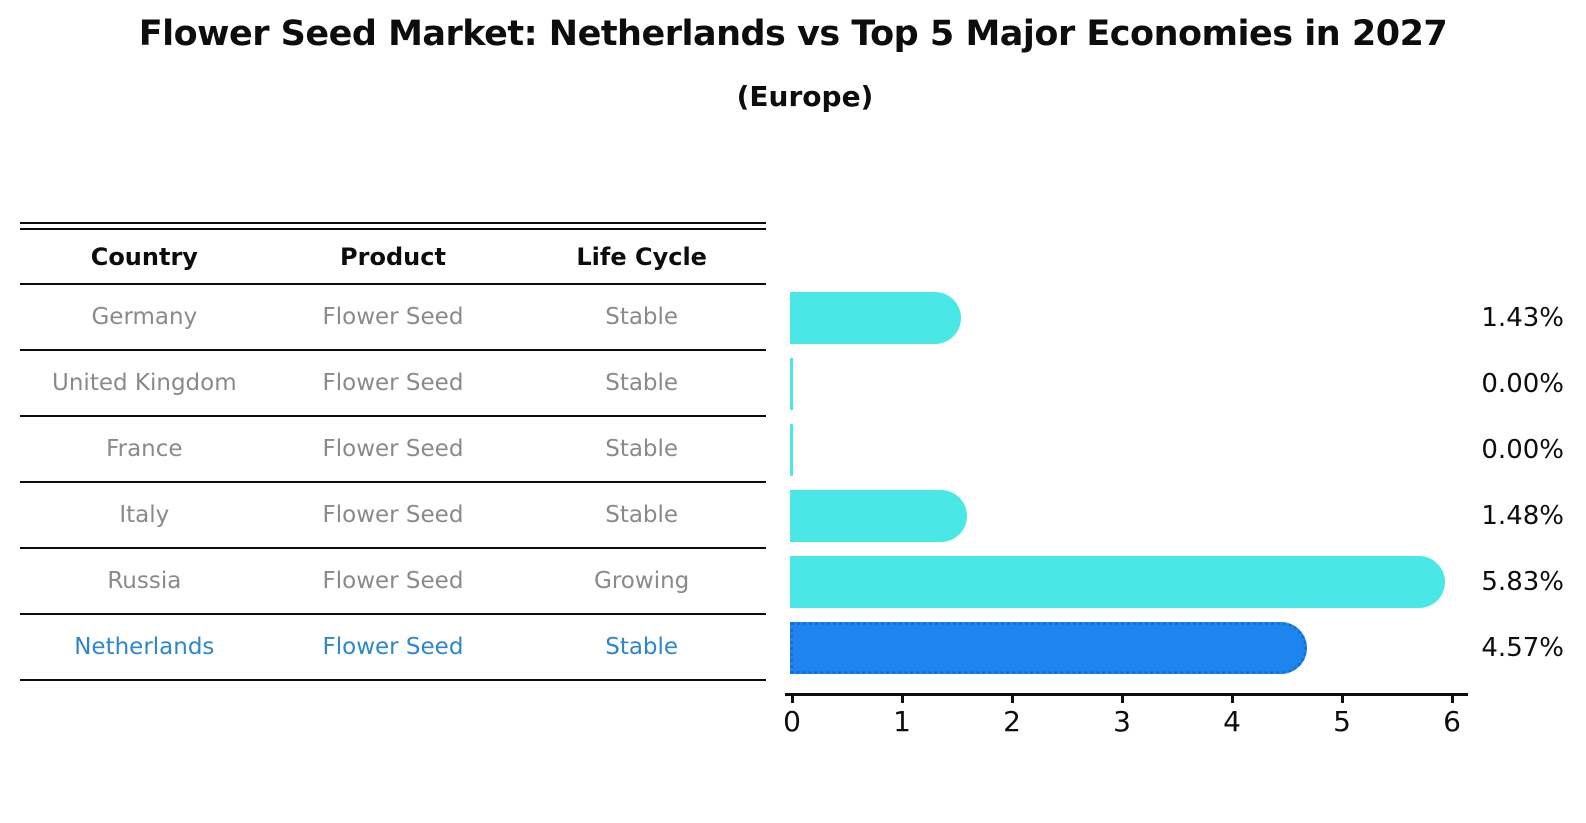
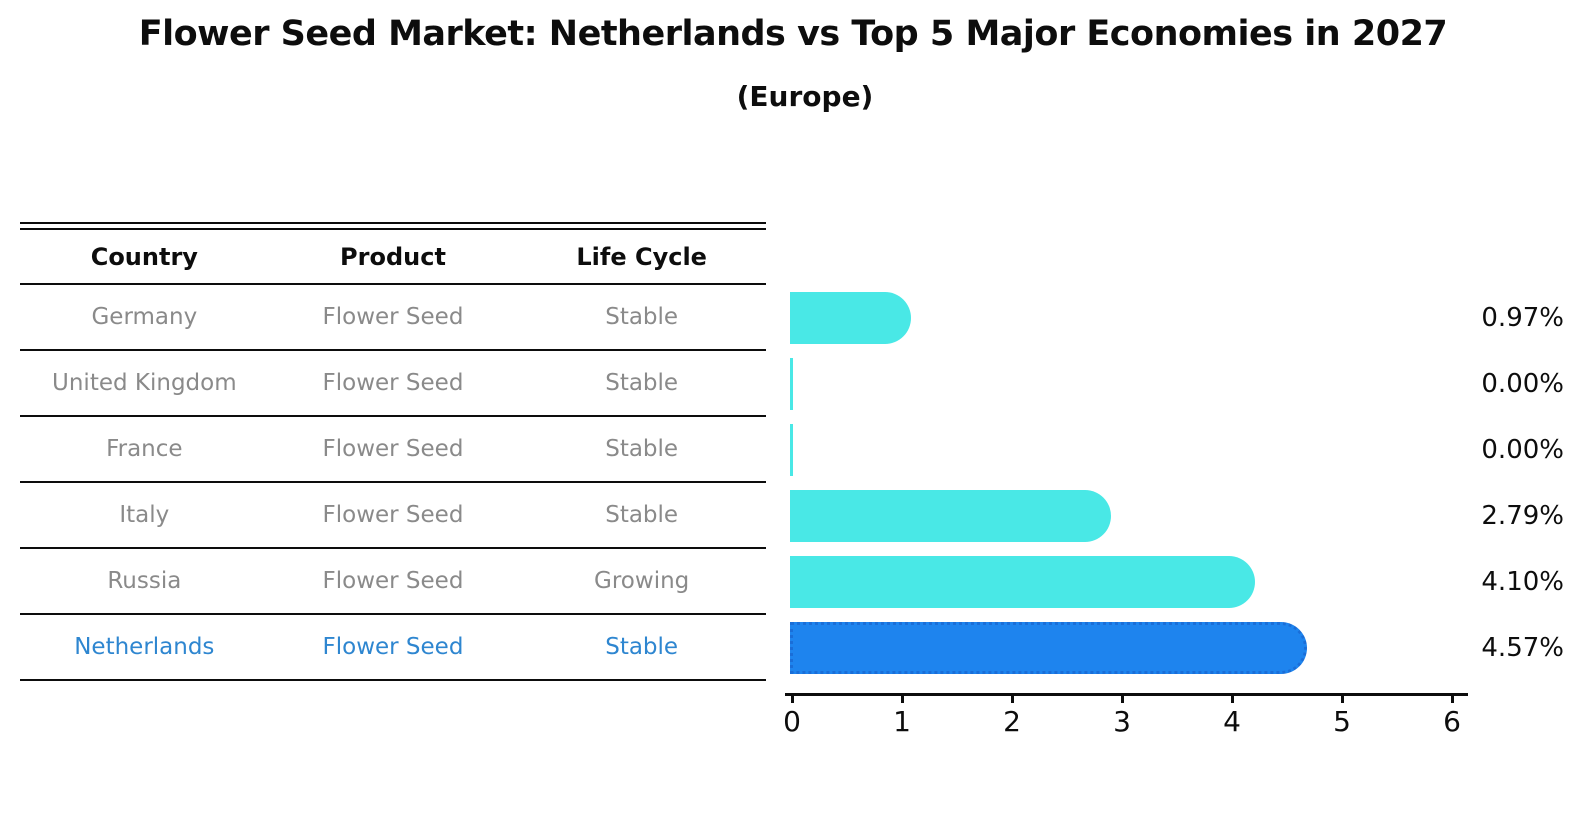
Germany: 1.43% -> 0.97%
Italy: 1.48% -> 2.79%
Russia: 5.83% -> 4.10%
